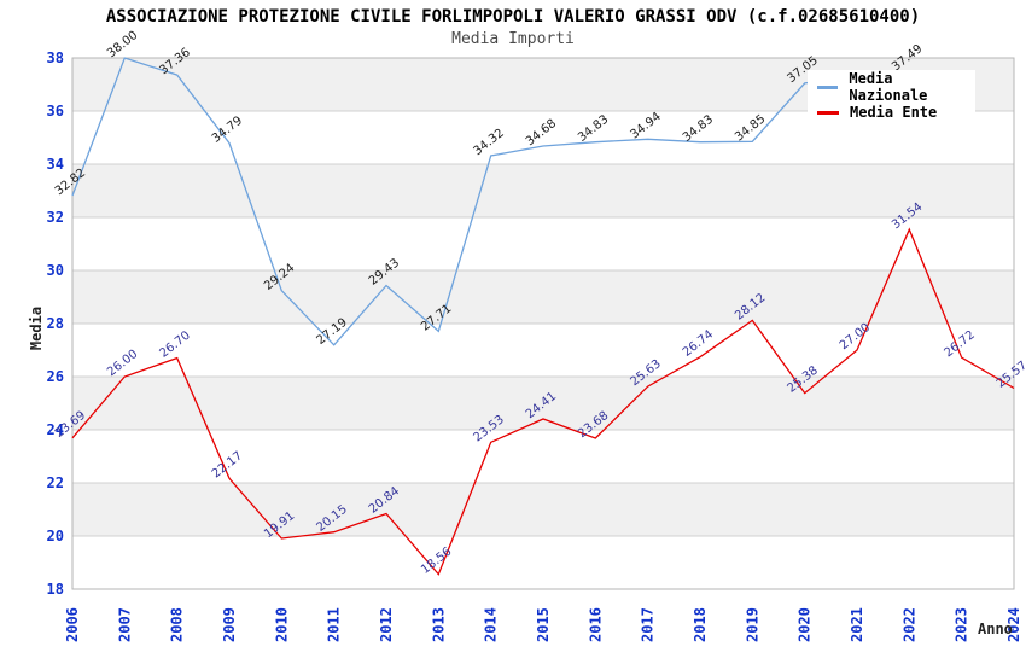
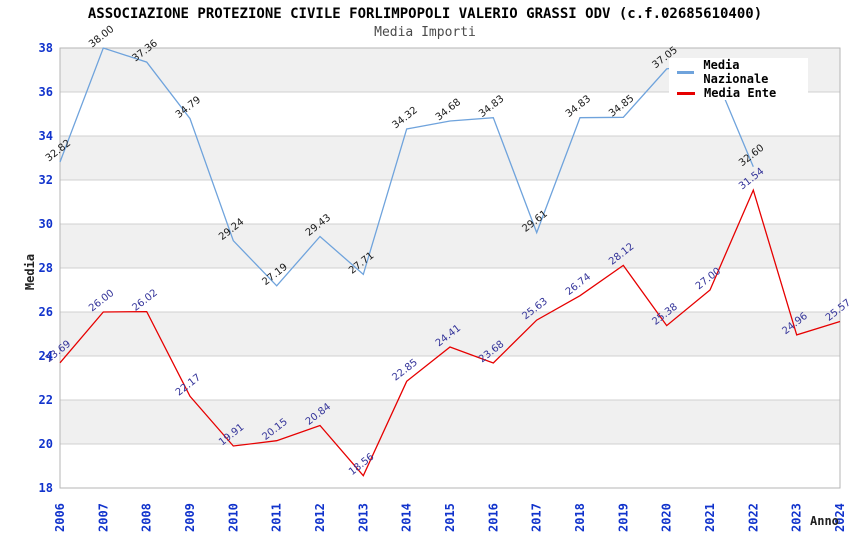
Media Ente/2008: 26.70 -> 26.02
Media Ente/2014: 23.53 -> 22.85
Media Nazionale/2017: 34.94 -> 29.61
Media Nazionale/2022: 37.49 -> 32.60
Media Ente/2023: 26.72 -> 24.96
